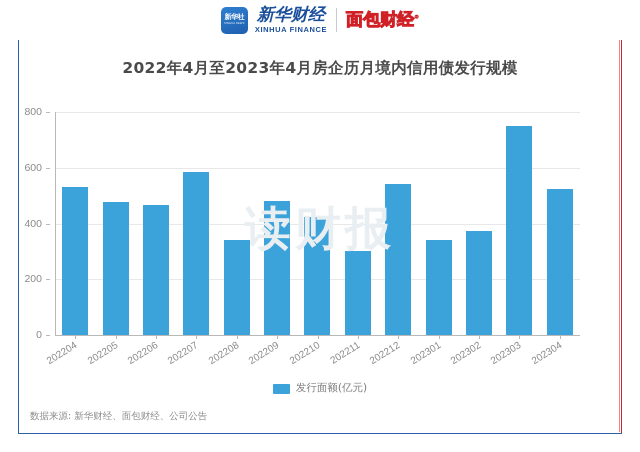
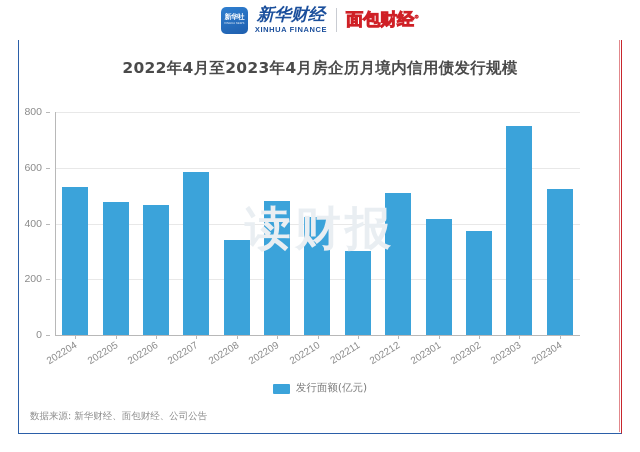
202212: 540 -> 510
202301: 340 -> 420
